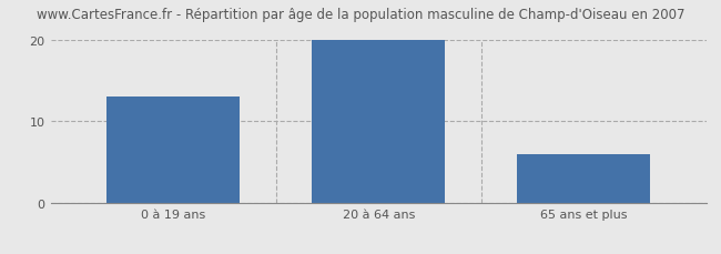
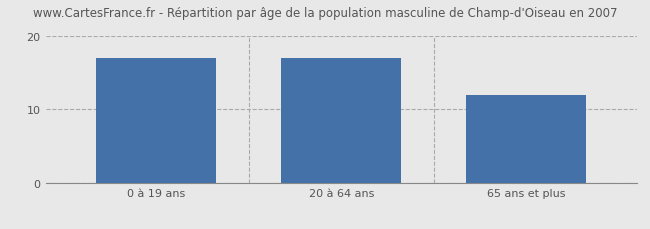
0 à 19 ans: 13 -> 17
20 à 64 ans: 20 -> 17
65 ans et plus: 6 -> 12
